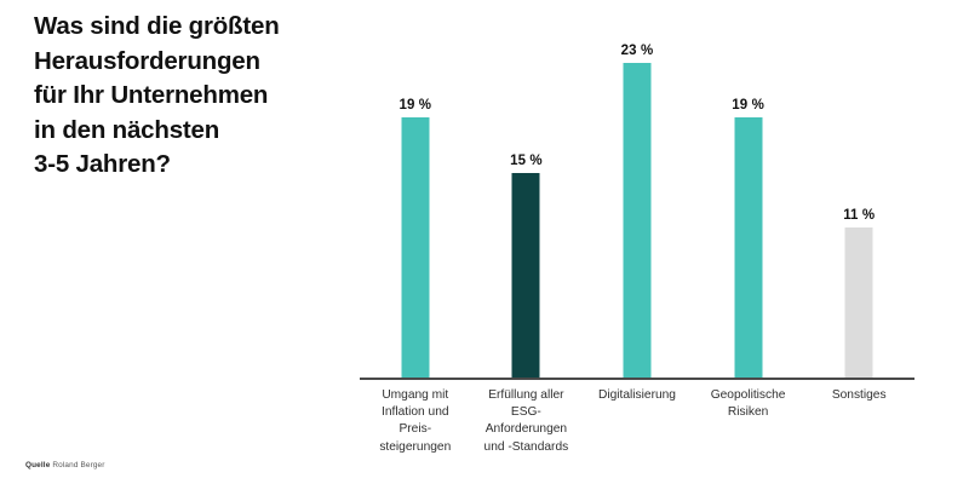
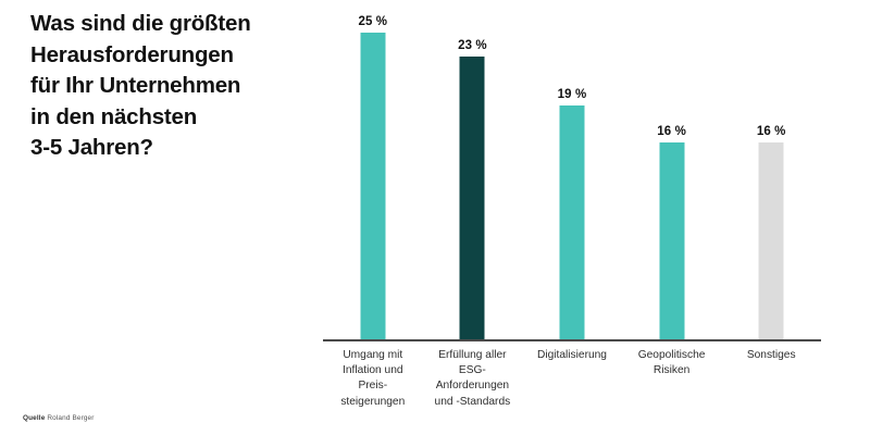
Umgang mit Inflation und Preis-steigerungen: 19 -> 25
Erfüllung aller ESG-Anforderungen und -Standards: 15 -> 23
Digitalisierung: 23 -> 19
Geopolitische Risiken: 19 -> 16
Sonstiges: 11 -> 16
